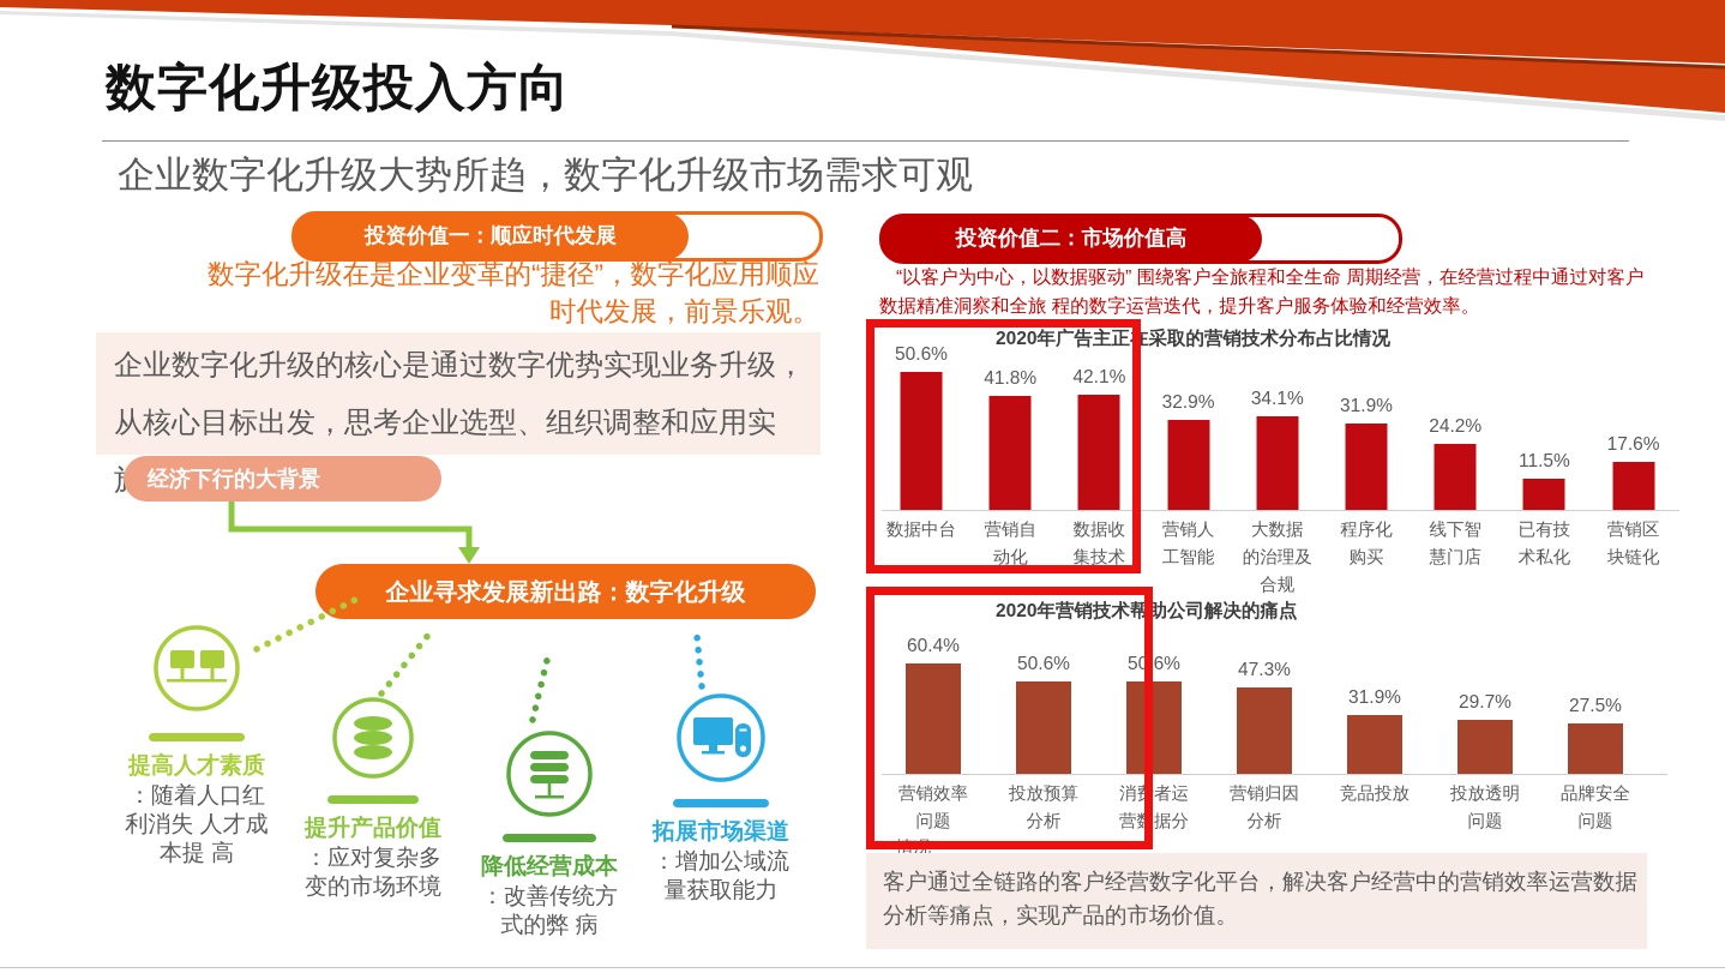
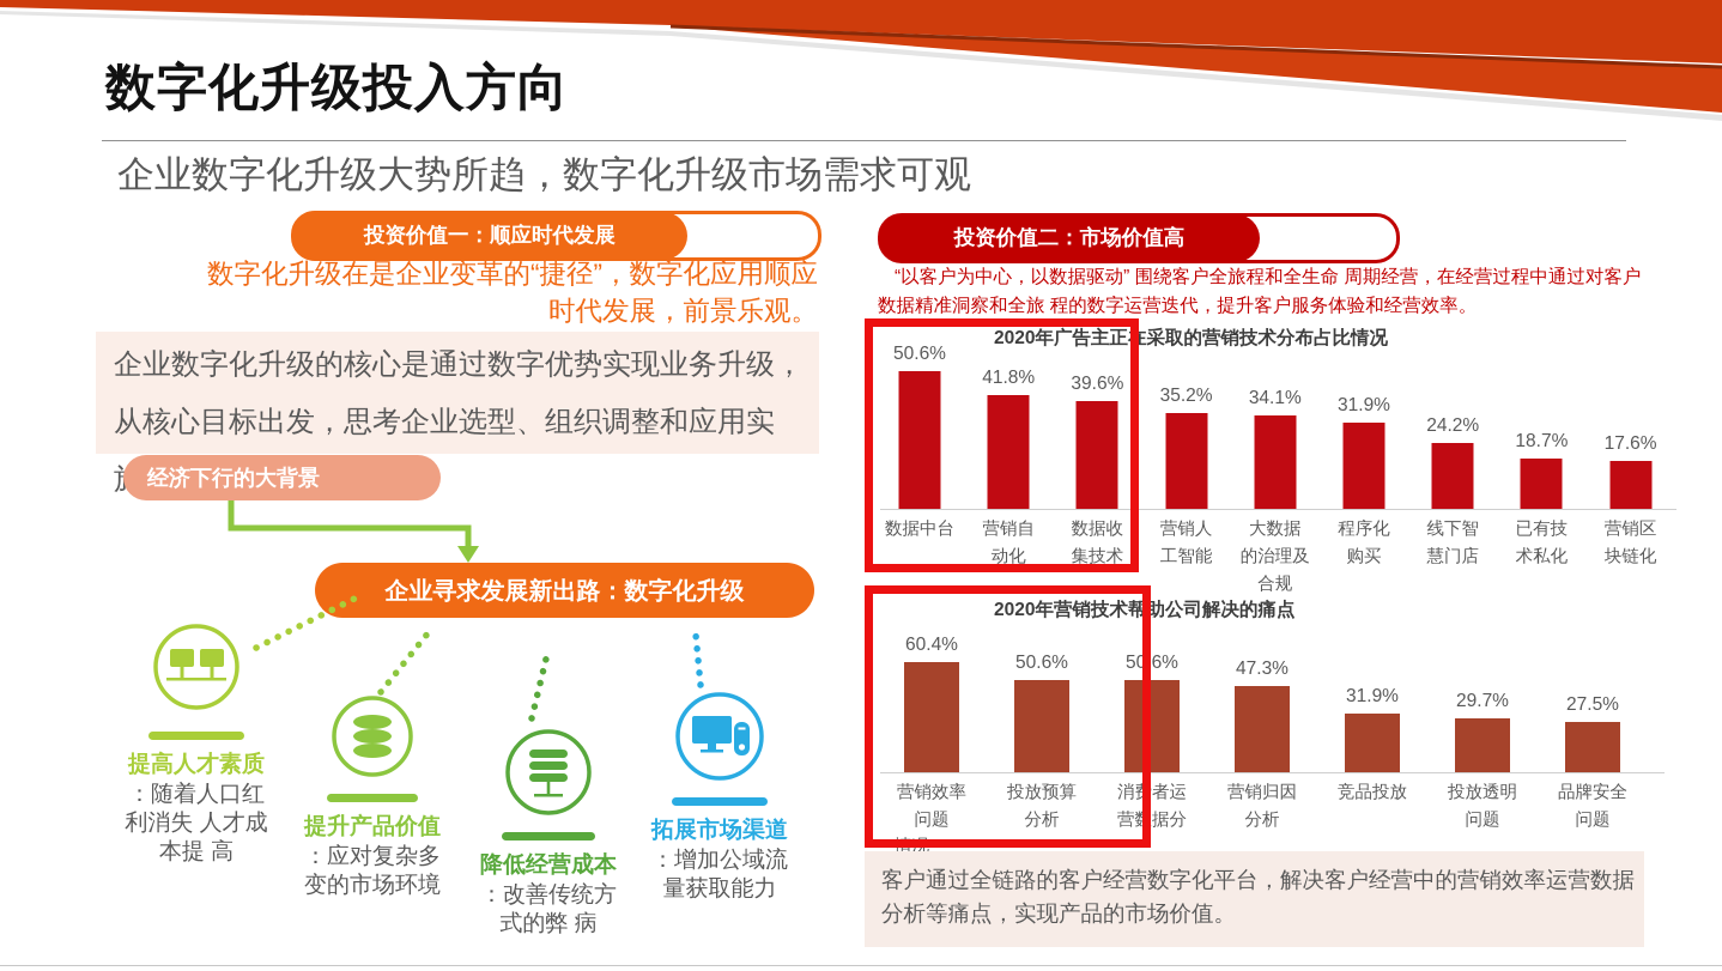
2020年广告主正在采取的营销技术分布占比情况/数据收集技术: 42.1% -> 39.6%
2020年广告主正在采取的营销技术分布占比情况/营销人工智能: 32.9% -> 35.2%
2020年广告主正在采取的营销技术分布占比情况/已有技术私化: 11.5% -> 18.7%
